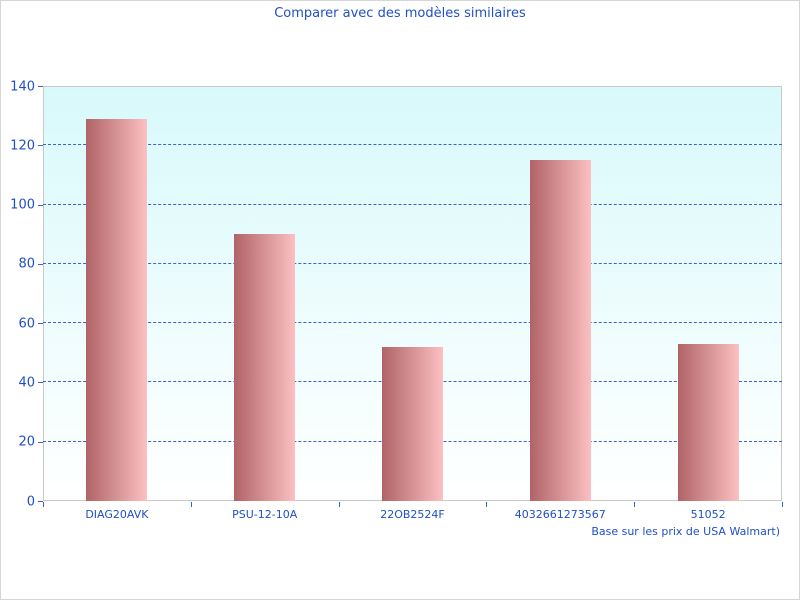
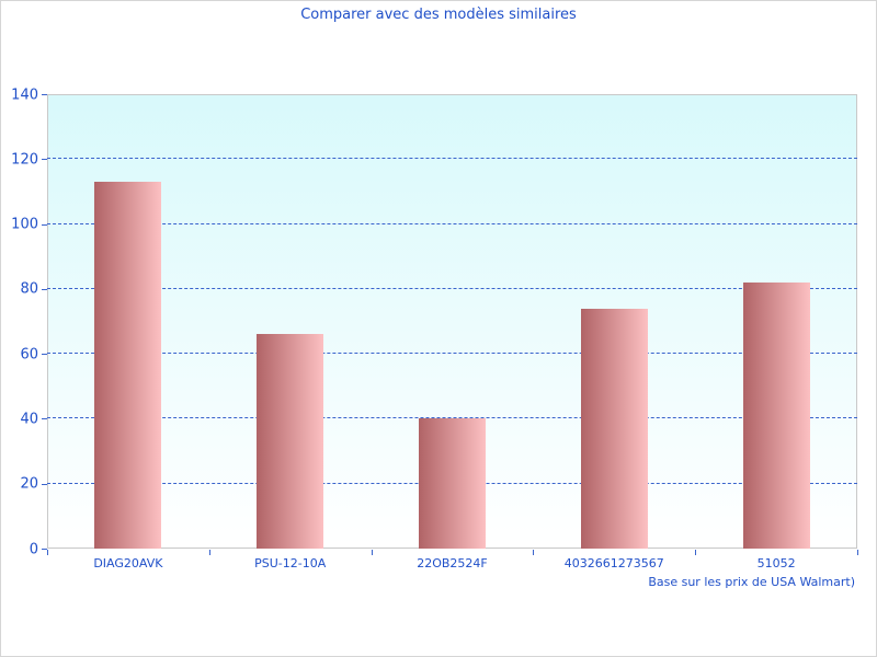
DIAG20AVK: 129 -> 113
PSU-12-10A: 90 -> 66
22OB2524F: 52 -> 40
4032661273567: 115 -> 74
51052: 53 -> 82
